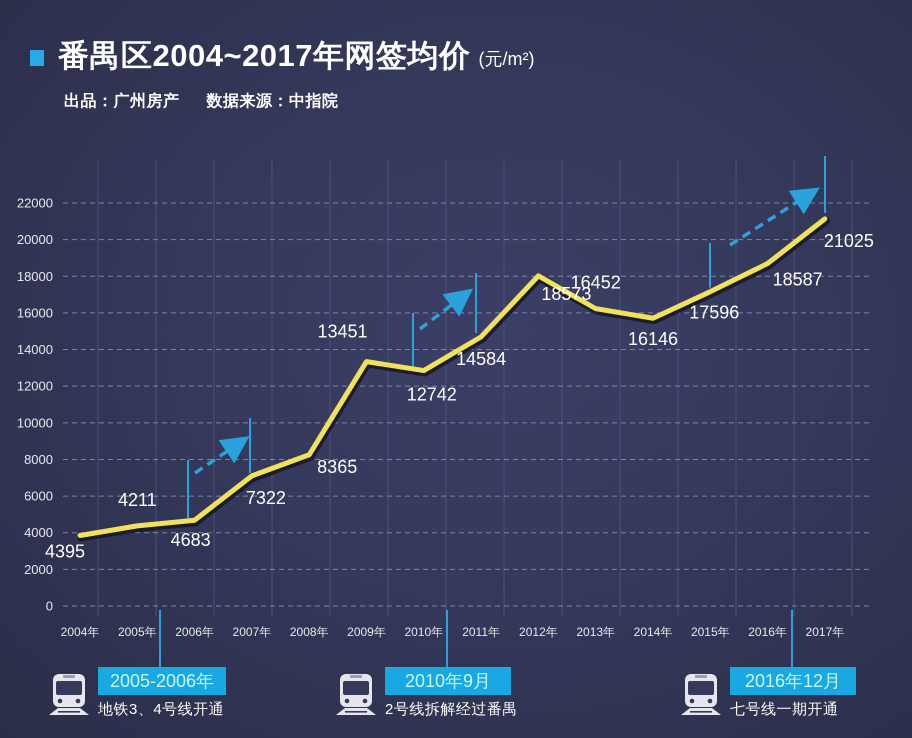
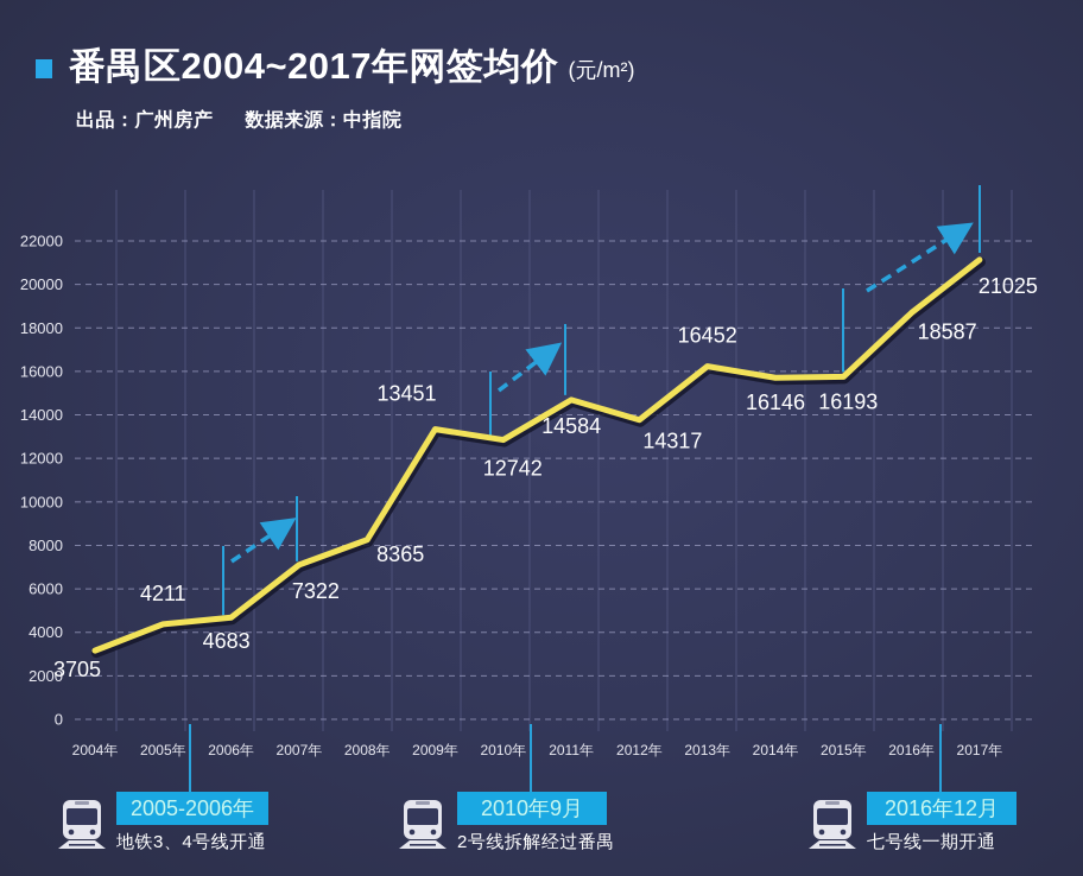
2004年: 4395 -> 3705
2012年: 18573 -> 14317
2015年: 17596 -> 16193
